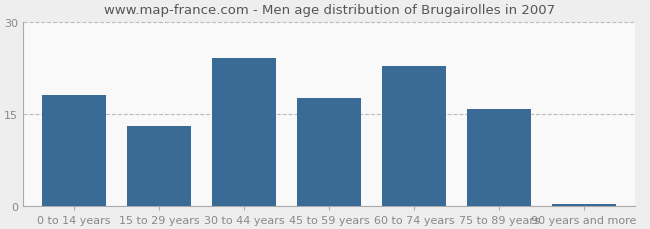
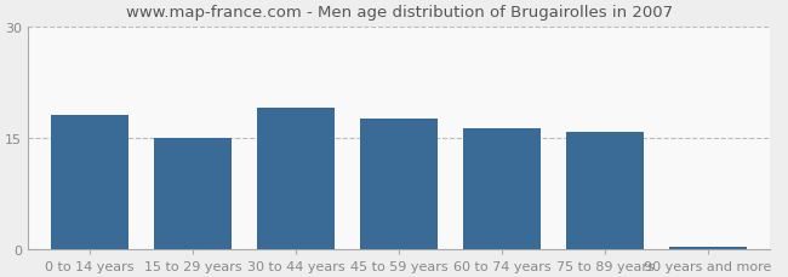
15 to 29 years: 13.0 -> 15.0
30 to 44 years: 24.0 -> 19.0
60 to 74 years: 22.8 -> 16.2
